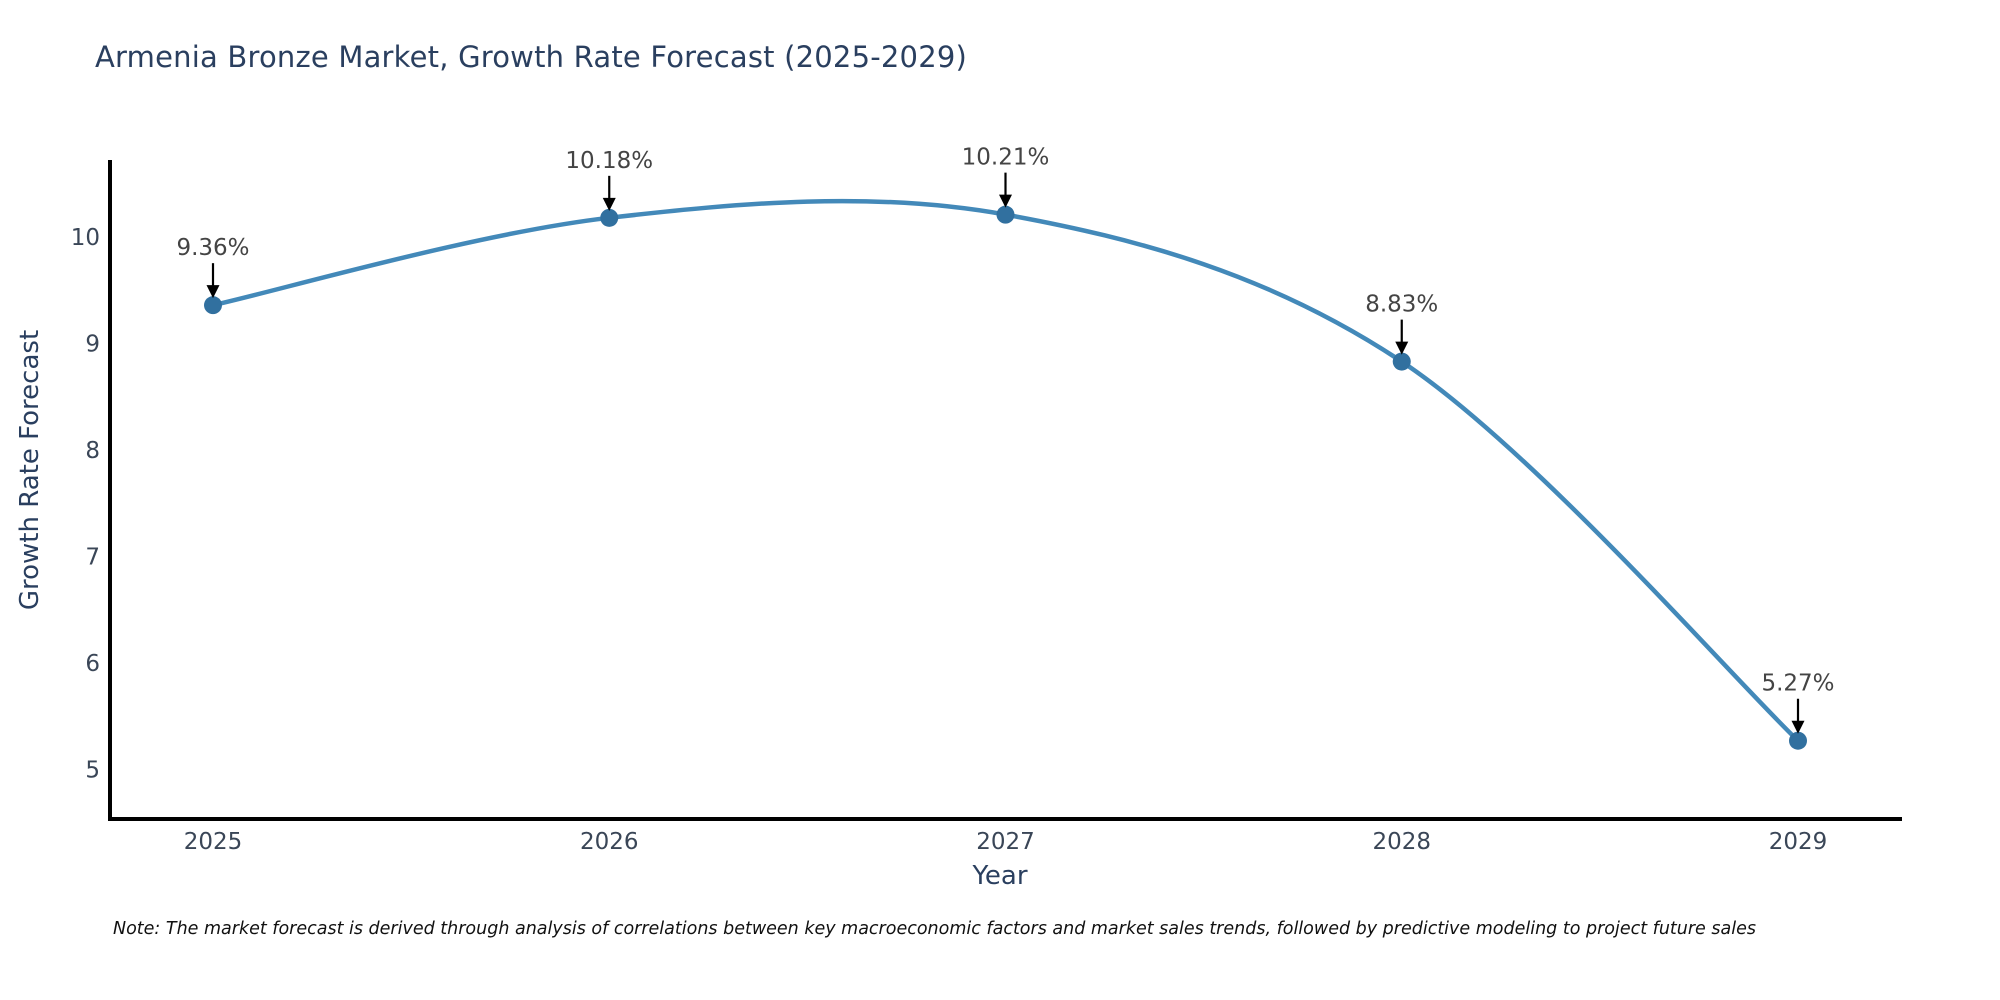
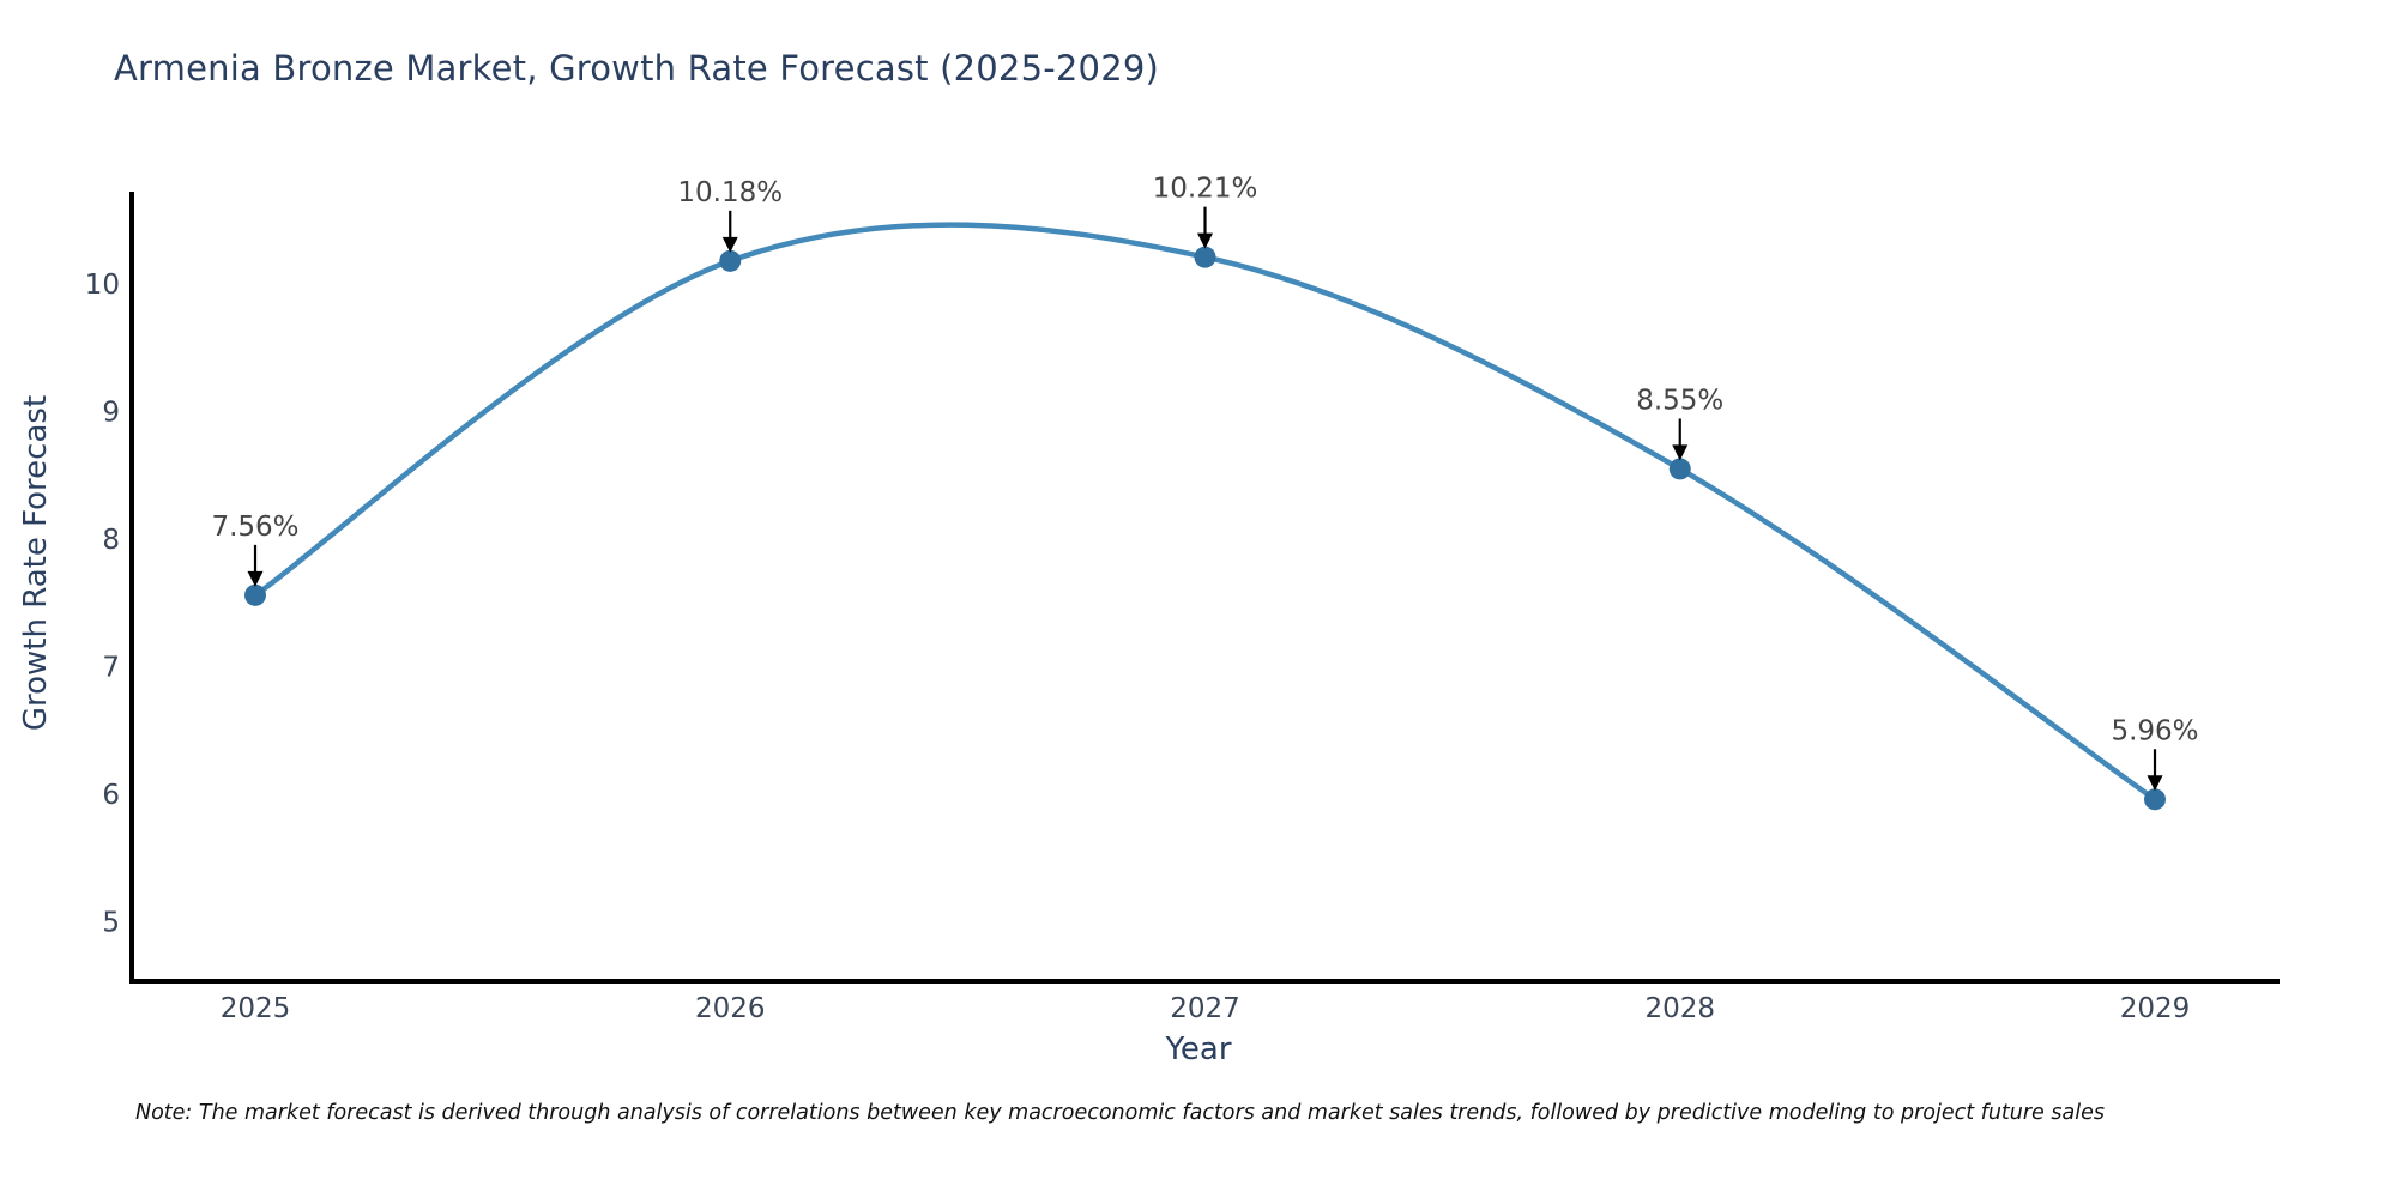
2025: 9.36% -> 7.56%
2028: 8.83% -> 8.55%
2029: 5.27% -> 5.96%
